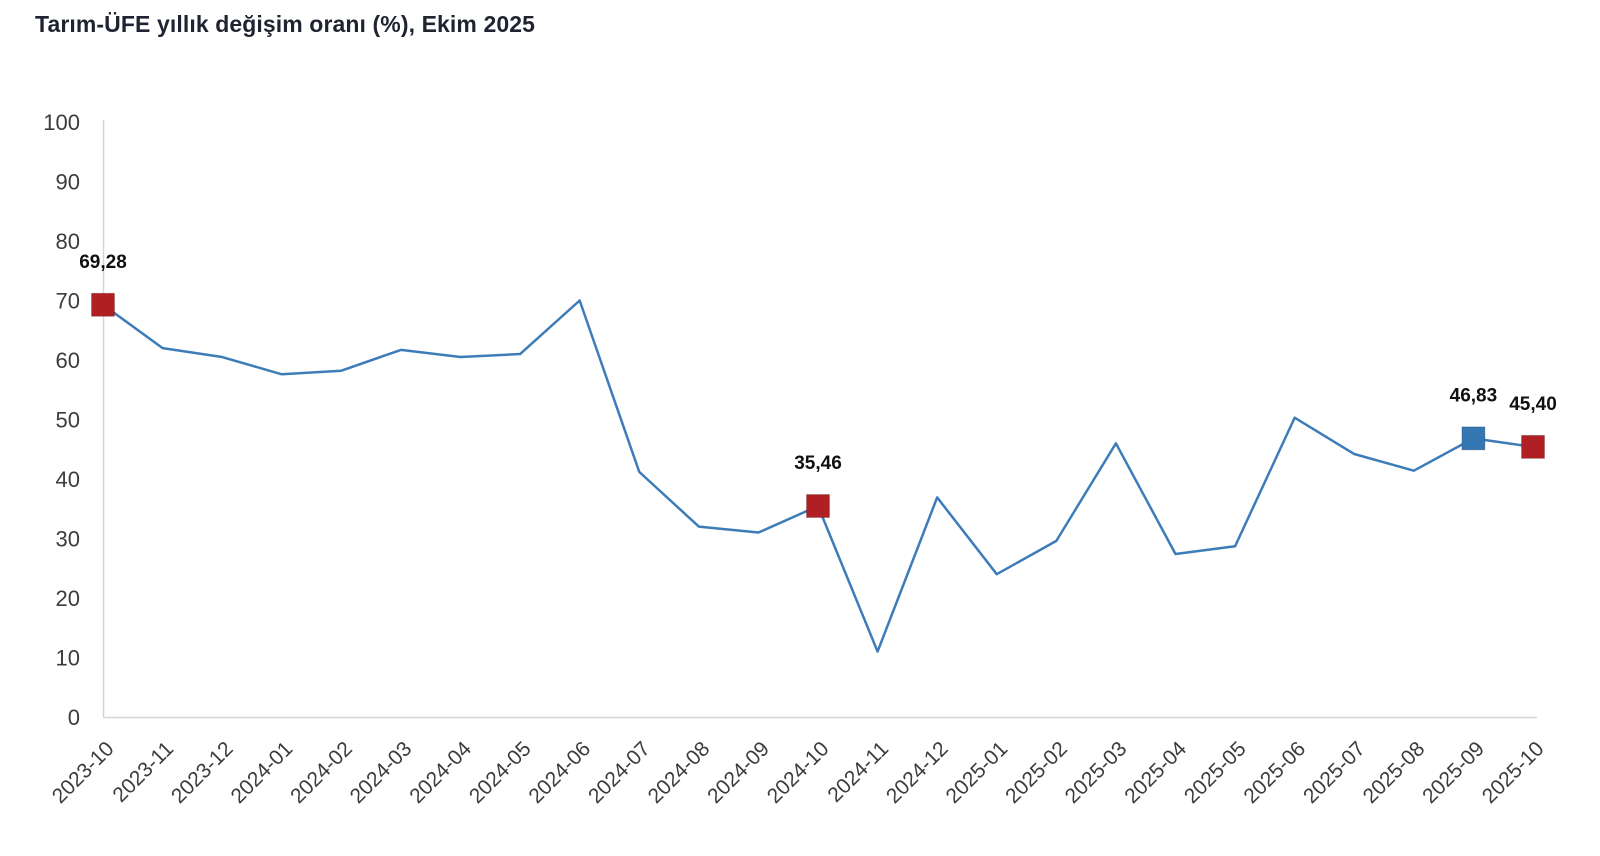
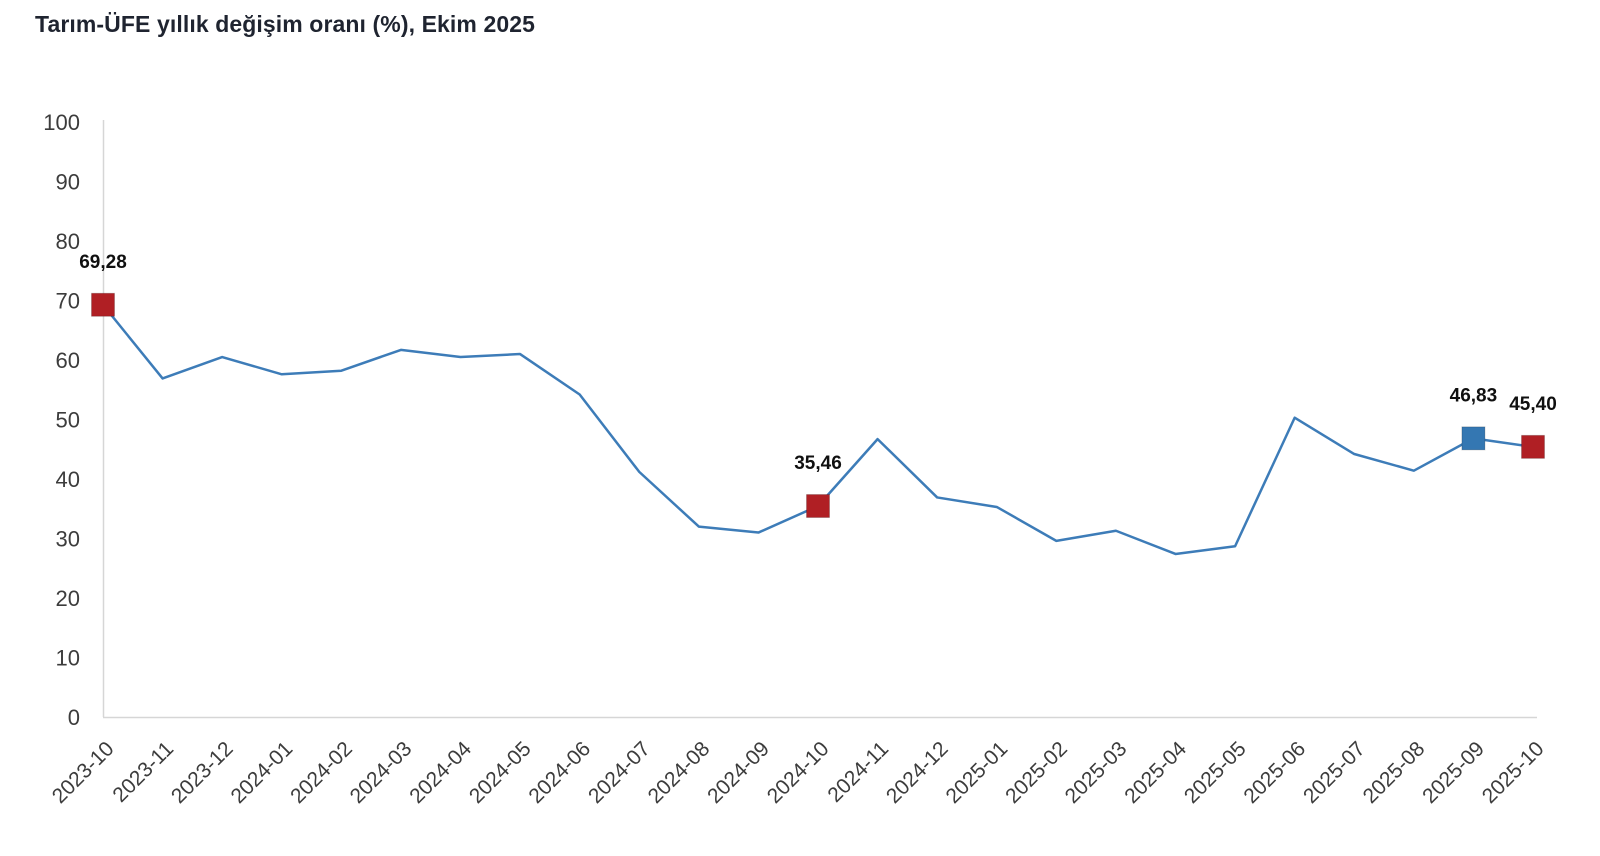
2023-11: 62 -> 57
2024-06: 70 -> 54
2024-11: 11 -> 47
2025-01: 24 -> 35
2025-03: 46 -> 31
